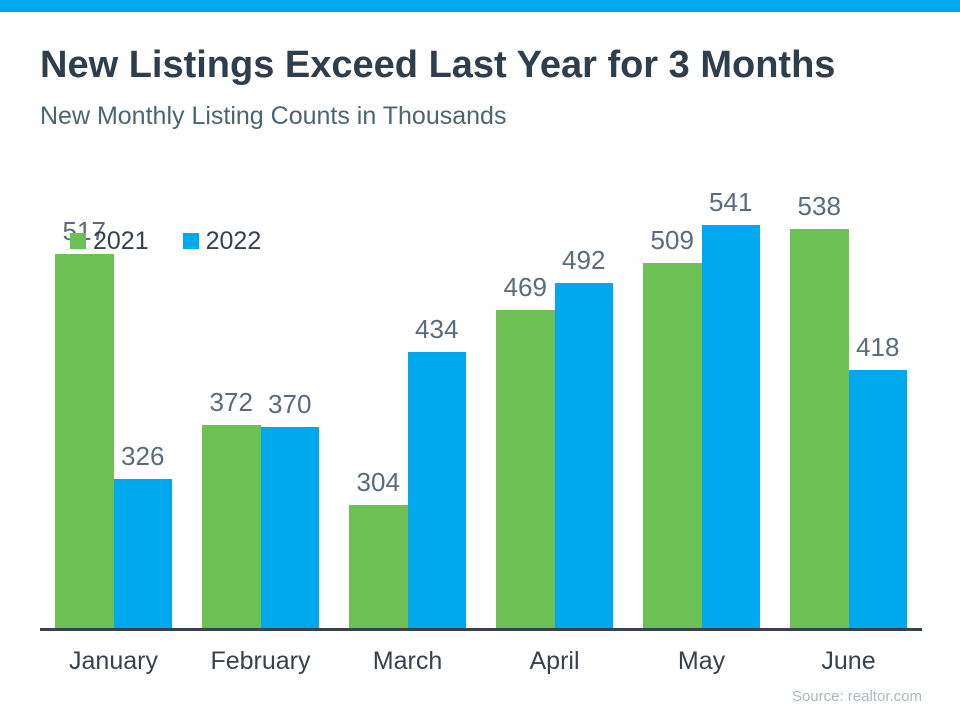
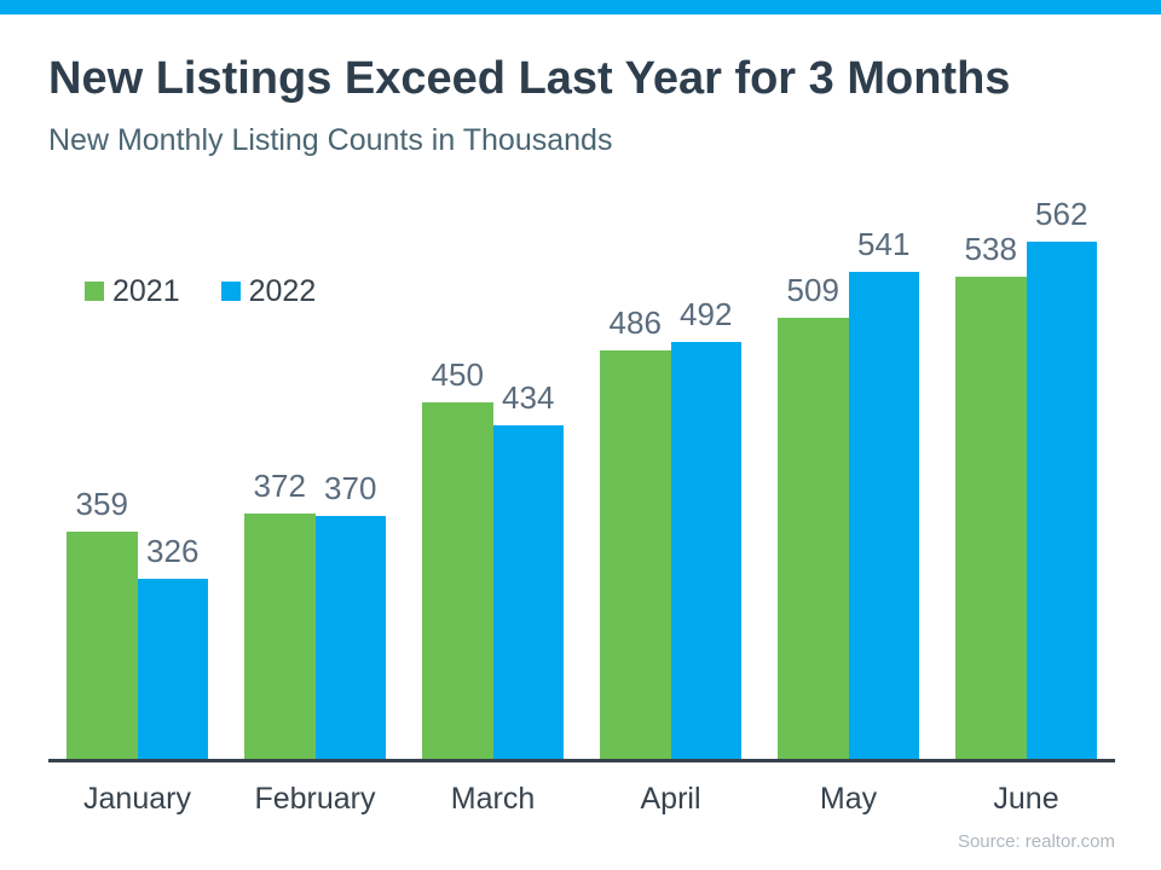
2021/January: 517 -> 359
2021/March: 304 -> 450
2021/April: 469 -> 486
2022/June: 418 -> 562
